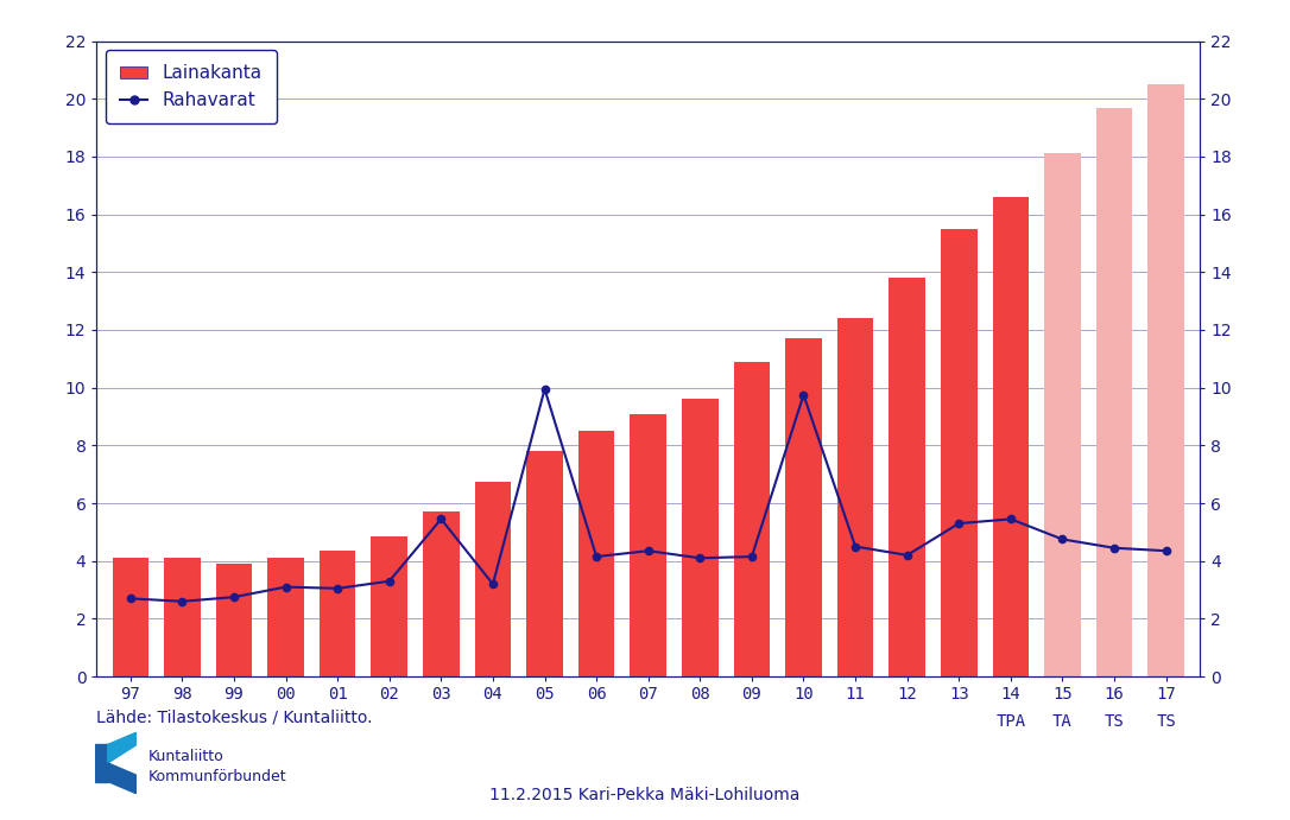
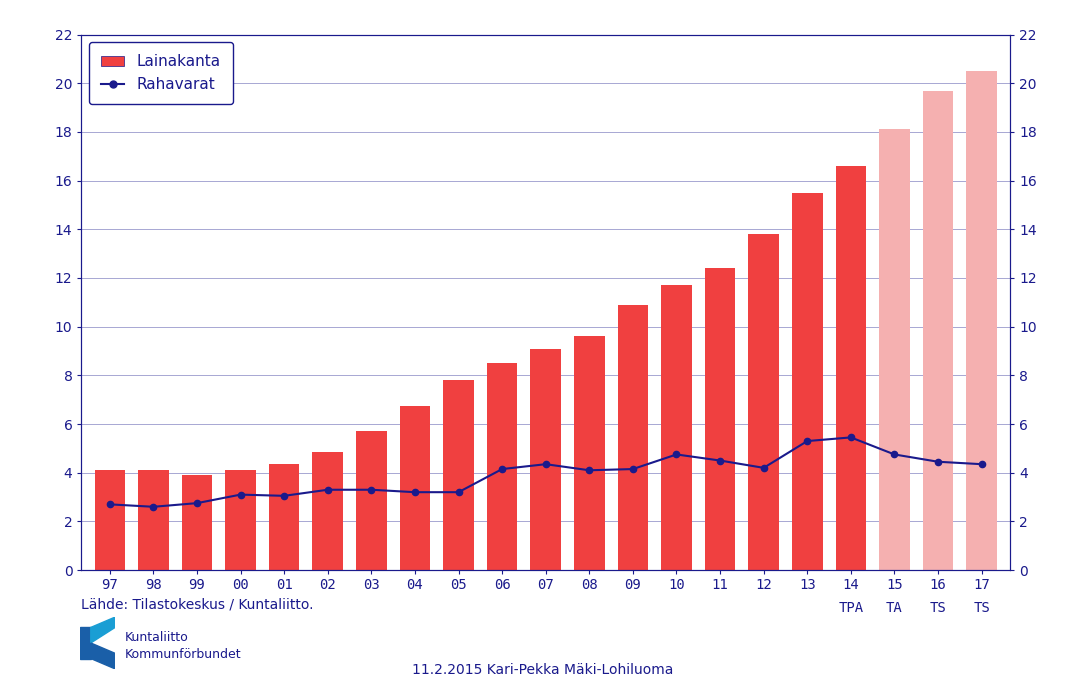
Rahavarat/03: 5.45 -> 3.30
Rahavarat/05: 9.95 -> 3.20
Rahavarat/10: 9.75 -> 4.75
